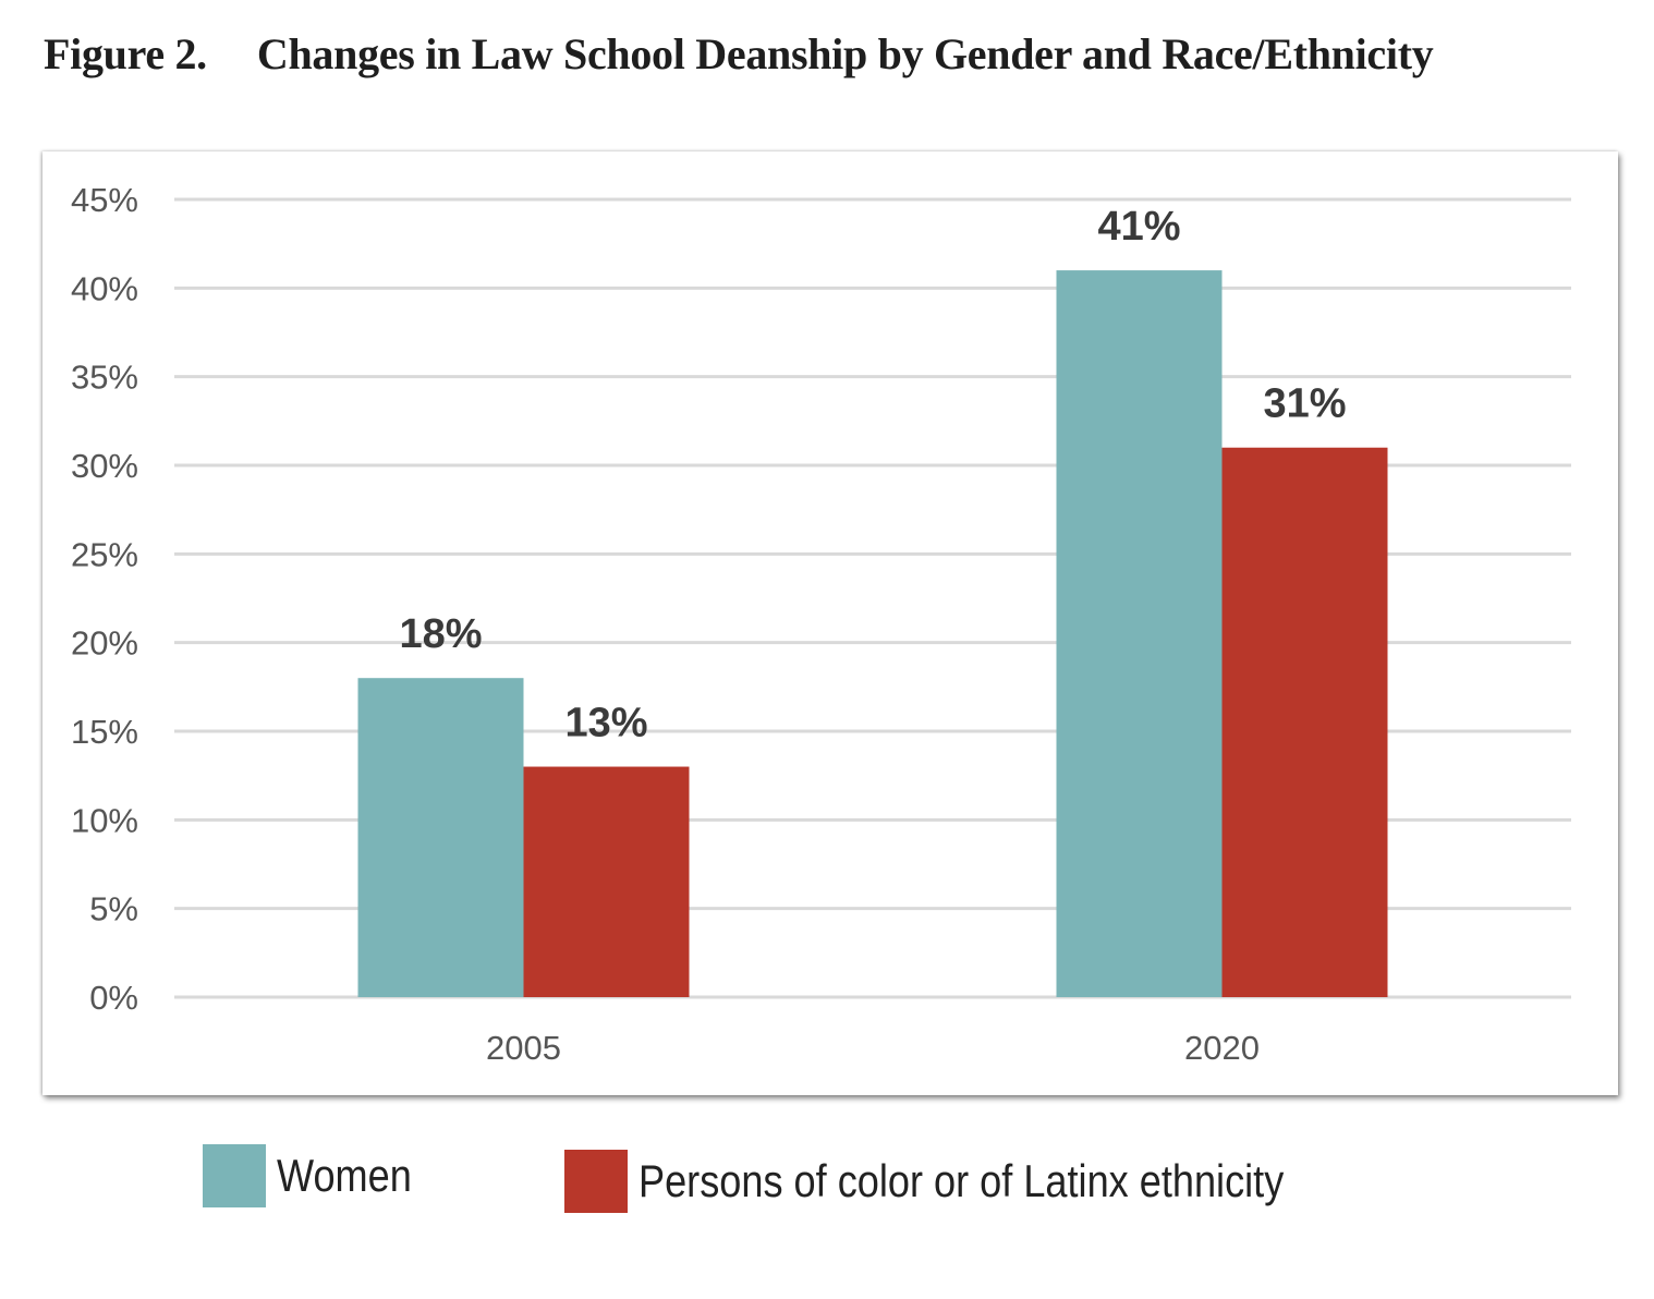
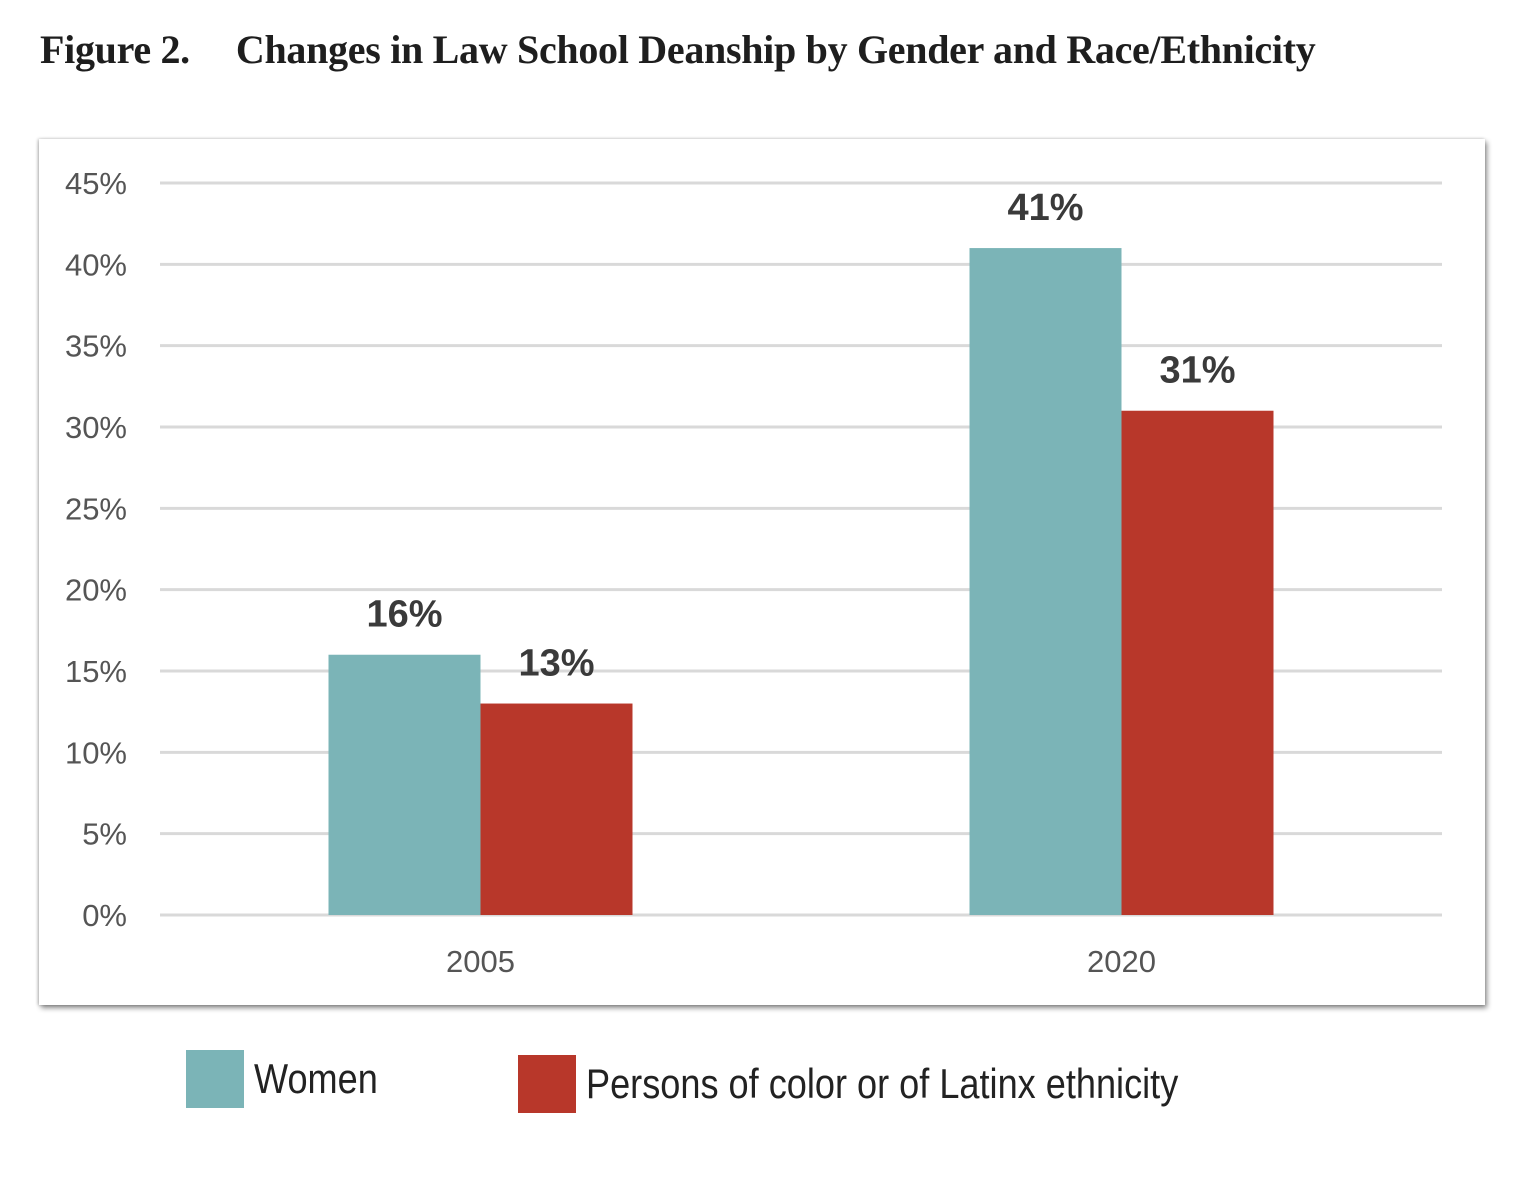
Women/2005: 18% -> 16%
